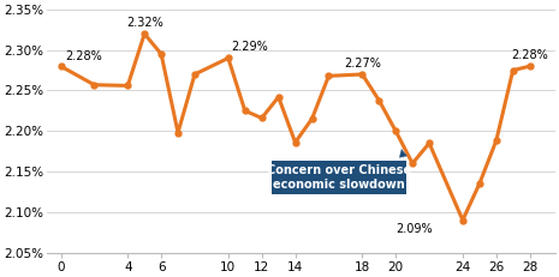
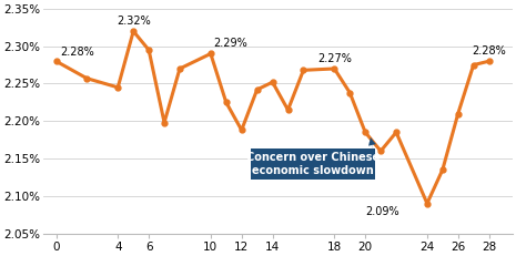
4: 2.256% -> 2.245%
12: 2.216% -> 2.188%
14: 2.186% -> 2.252%
20: 2.200% -> 2.185%
26: 2.188% -> 2.210%
